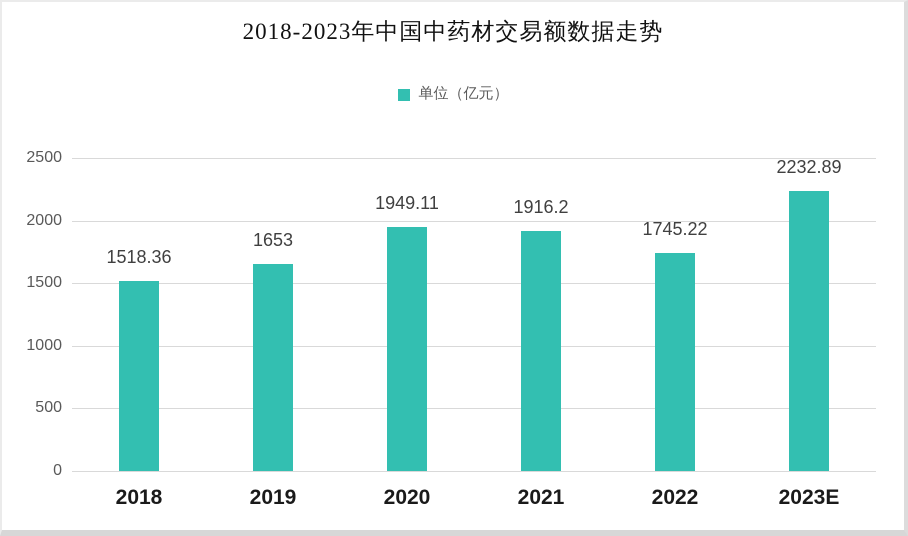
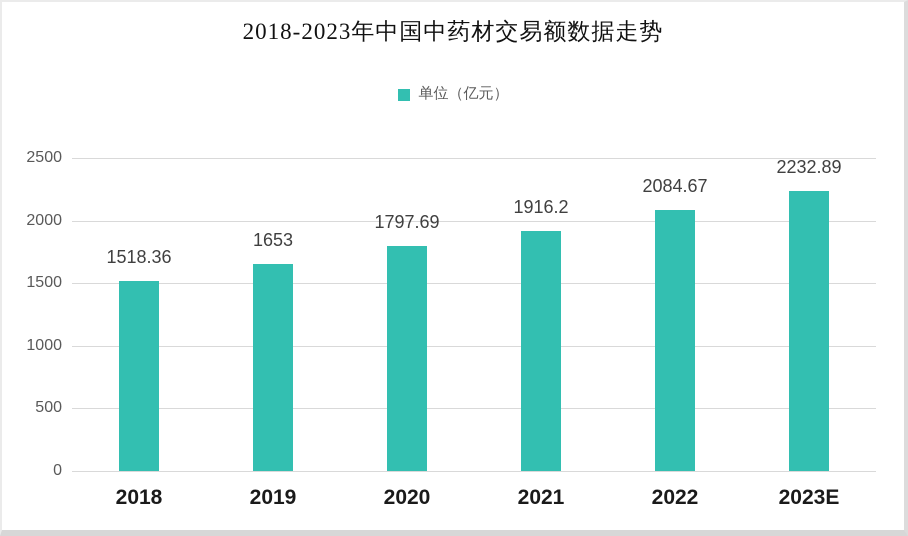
2020: 1949.11 -> 1797.69
2022: 1745.22 -> 2084.67
